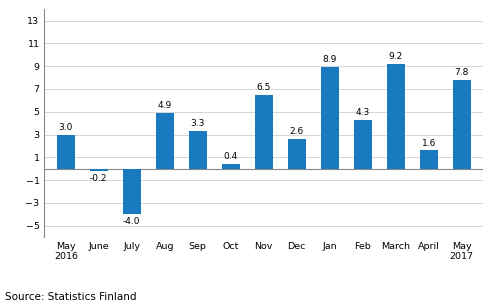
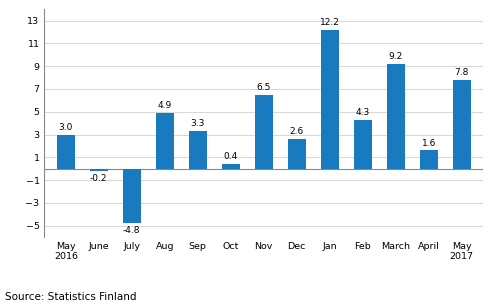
July: -4.0 -> -4.8
Jan: 8.9 -> 12.2
